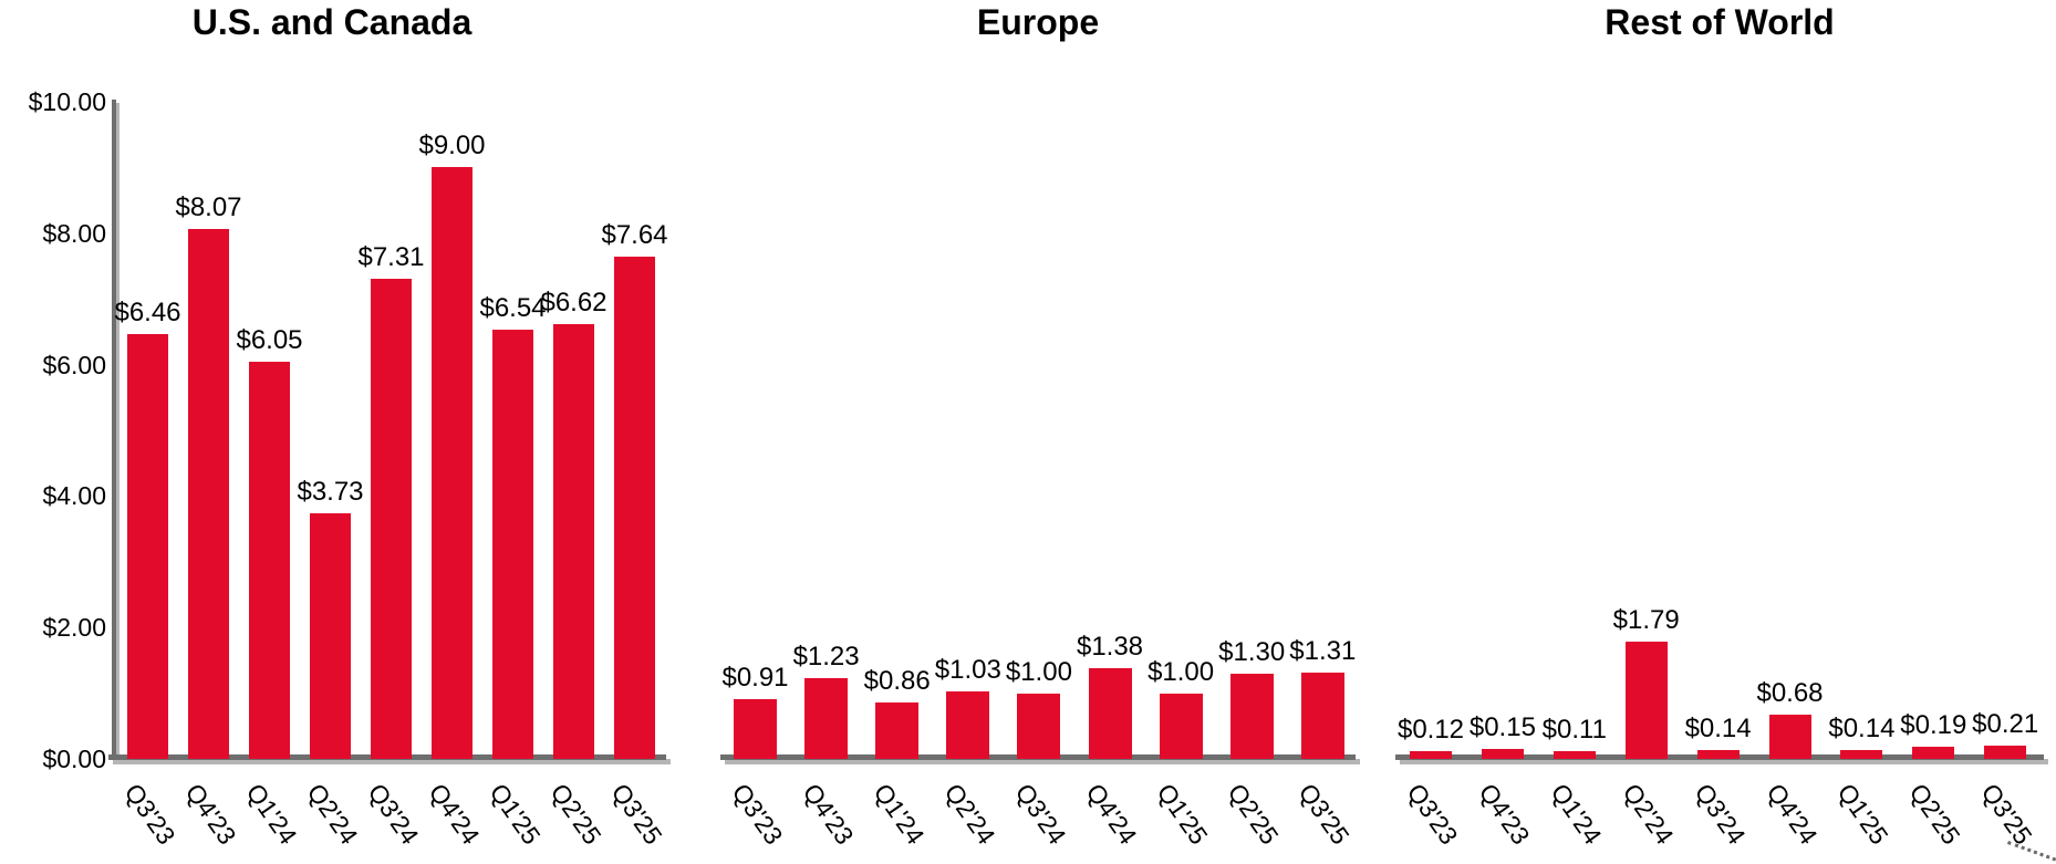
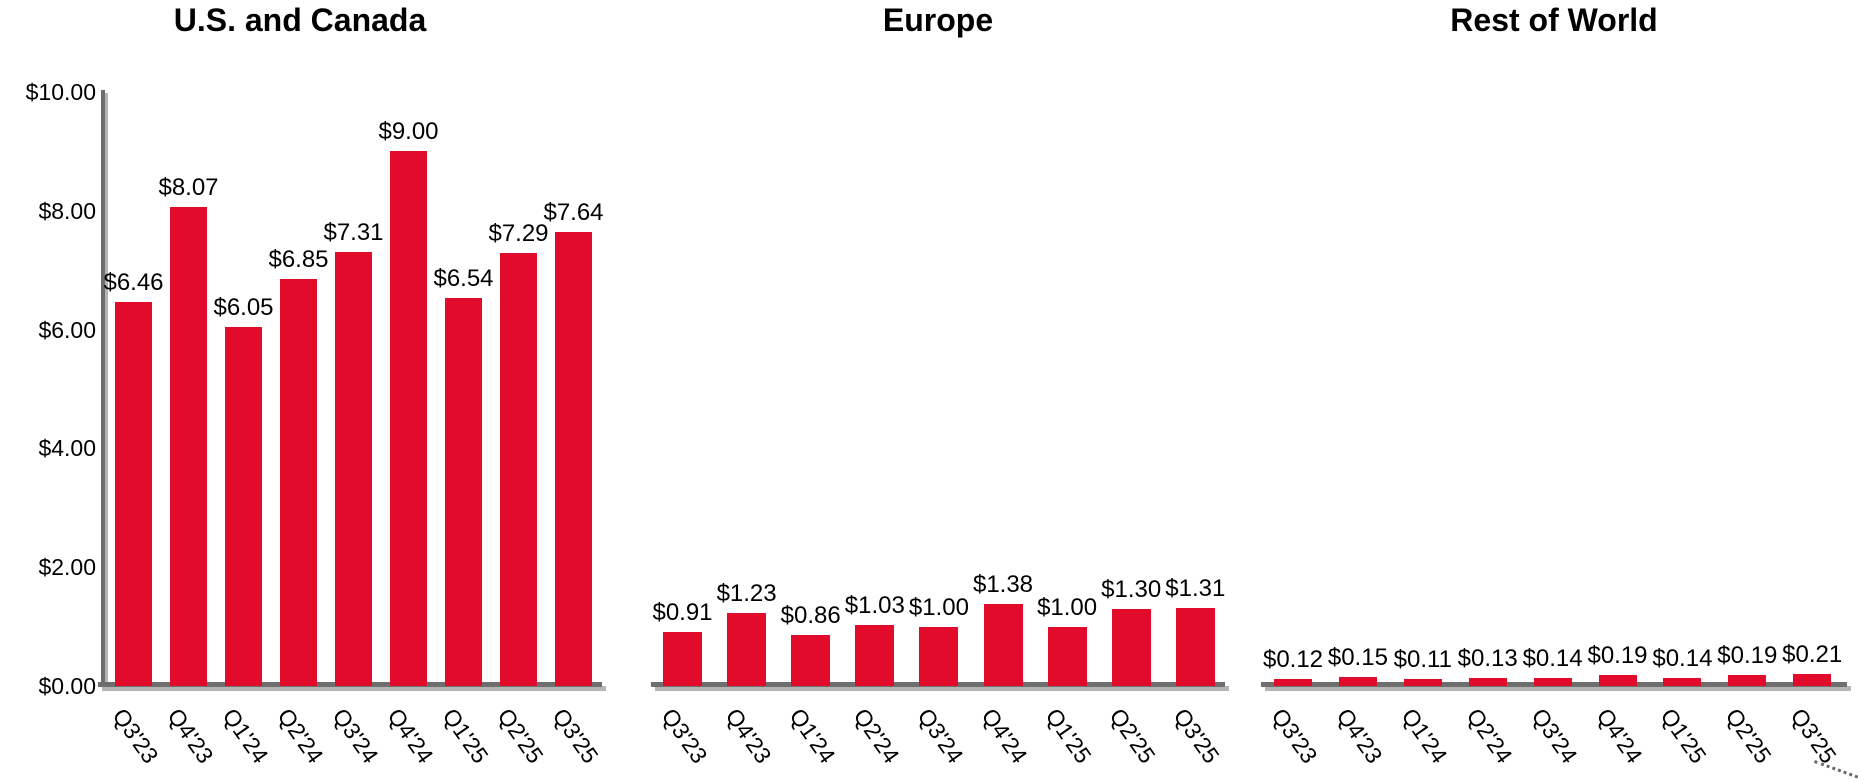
U.S. and Canada/Q2'24: $3.73 -> $6.85
U.S. and Canada/Q2'25: $6.62 -> $7.29
Rest of World/Q2'24: $1.79 -> $0.13
Rest of World/Q4'24: $0.68 -> $0.19
